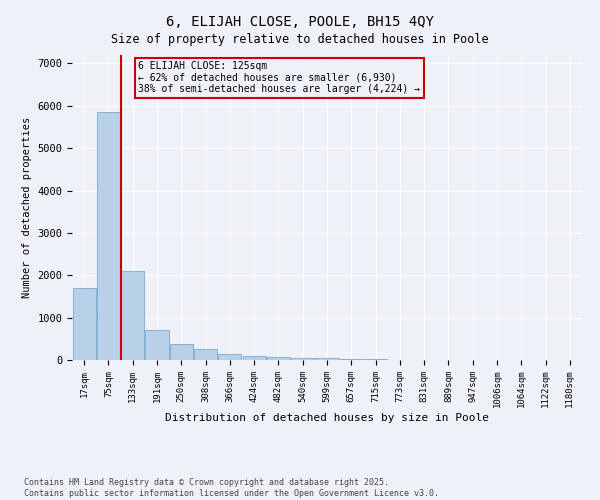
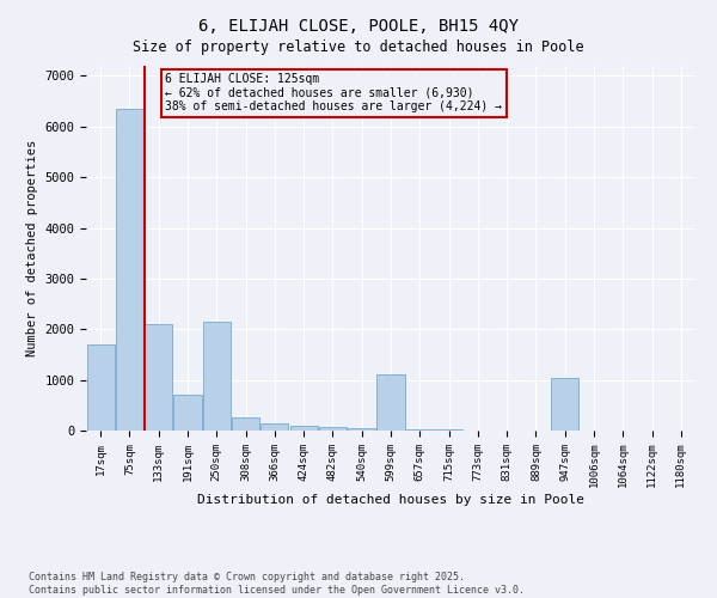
75sqm: 5850 -> 6350
250sqm: 370 -> 2150
599sqm: 50 -> 1100
947sqm: 0 -> 1050
